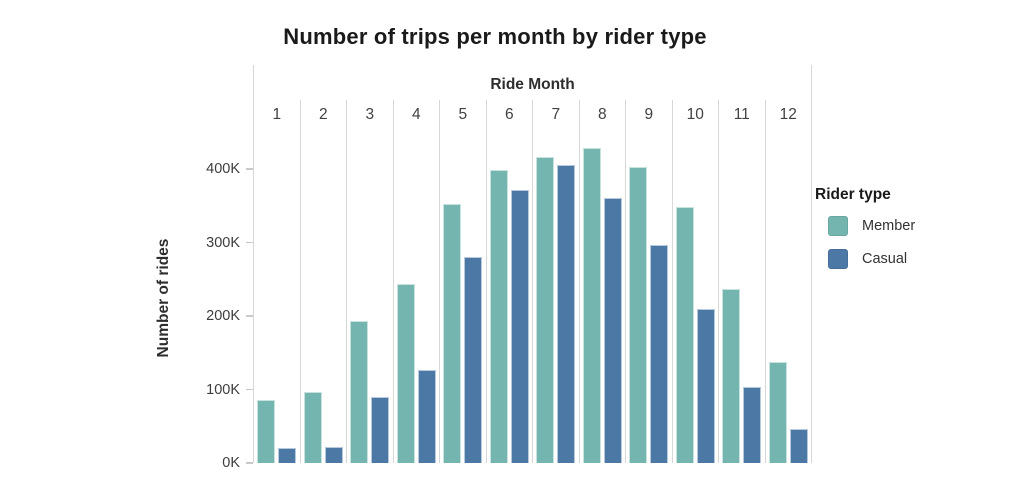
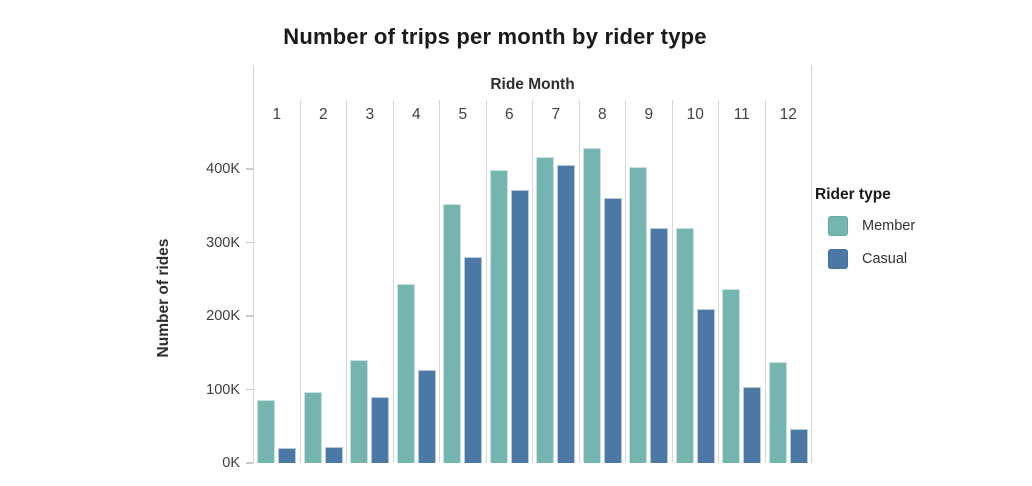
Member/3: 190K -> 140K
Casual/9: 300K -> 320K
Member/10: 350K -> 320K
